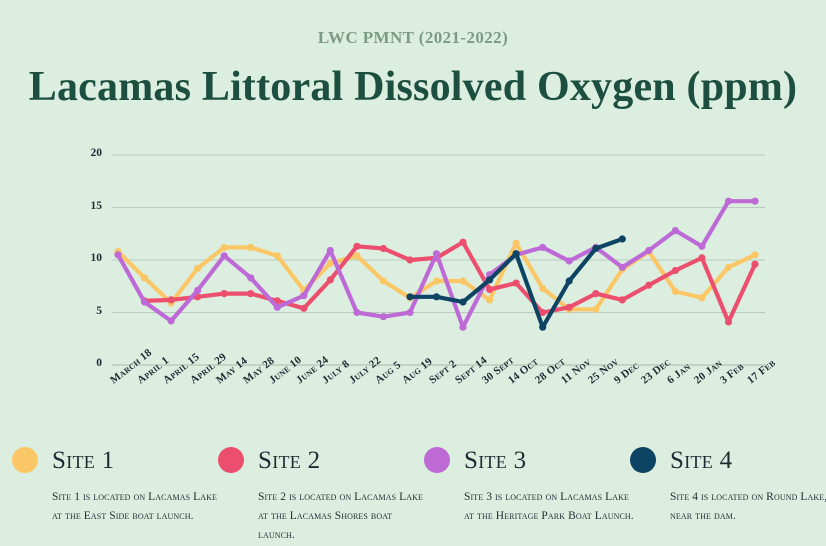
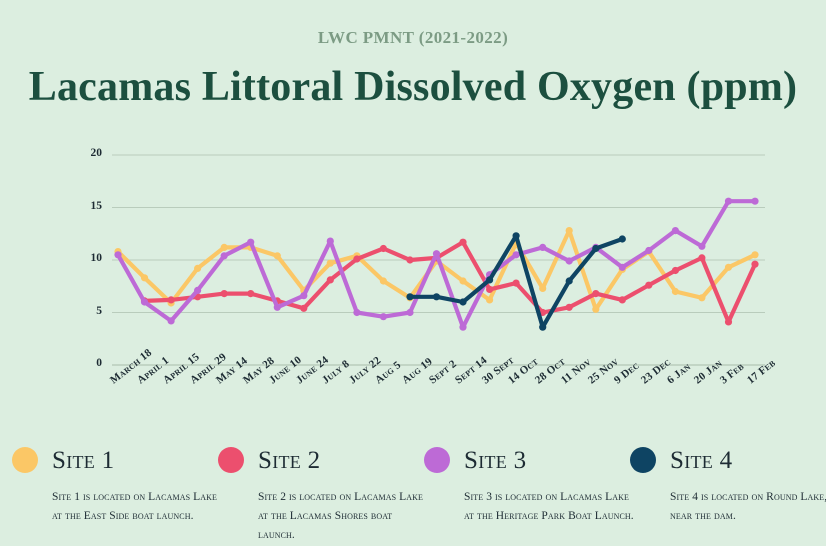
Site 3/May 28: 8.3 -> 11.7
Site 3/July 8: 10.9 -> 11.8
Site 2/July 22: 11.3 -> 10.1
Site 1/Sept 2: 8.0 -> 9.9
Site 4/14 Oct: 10.6 -> 12.3
Site 1/11 Nov: 5.3 -> 12.8
